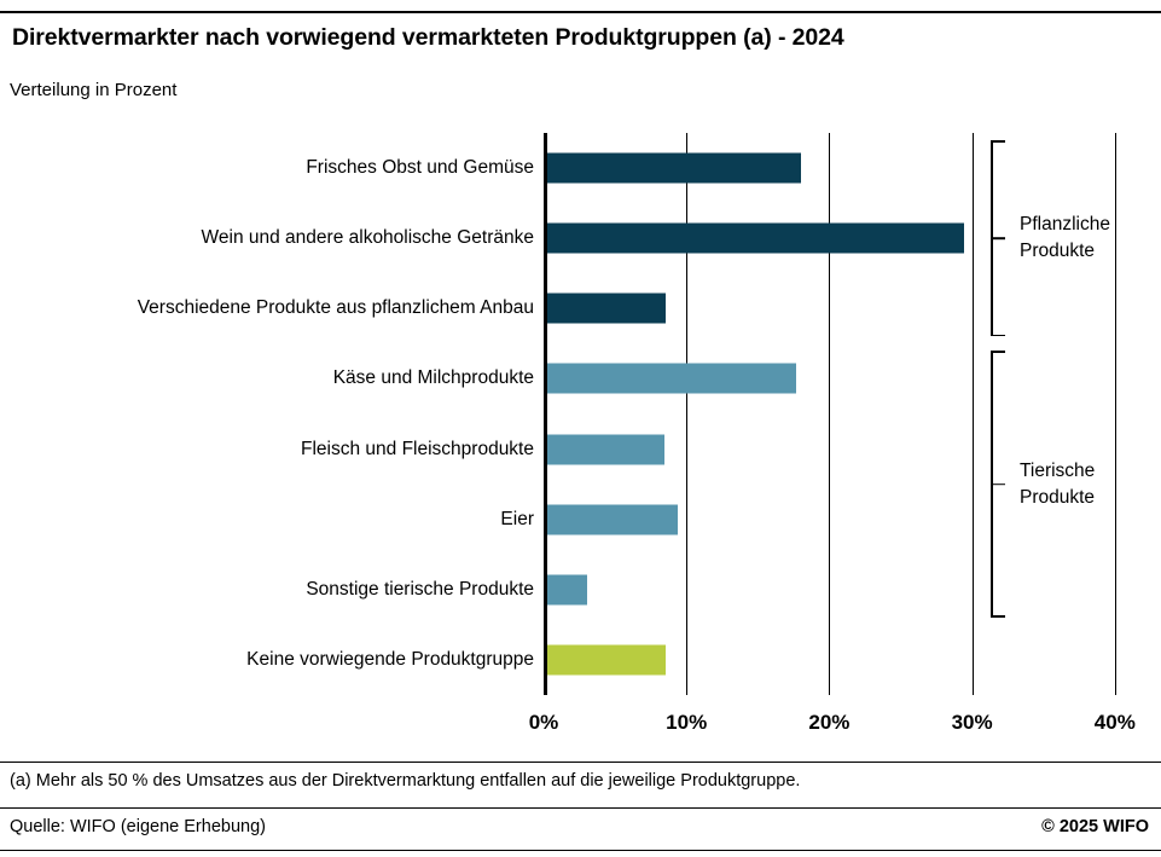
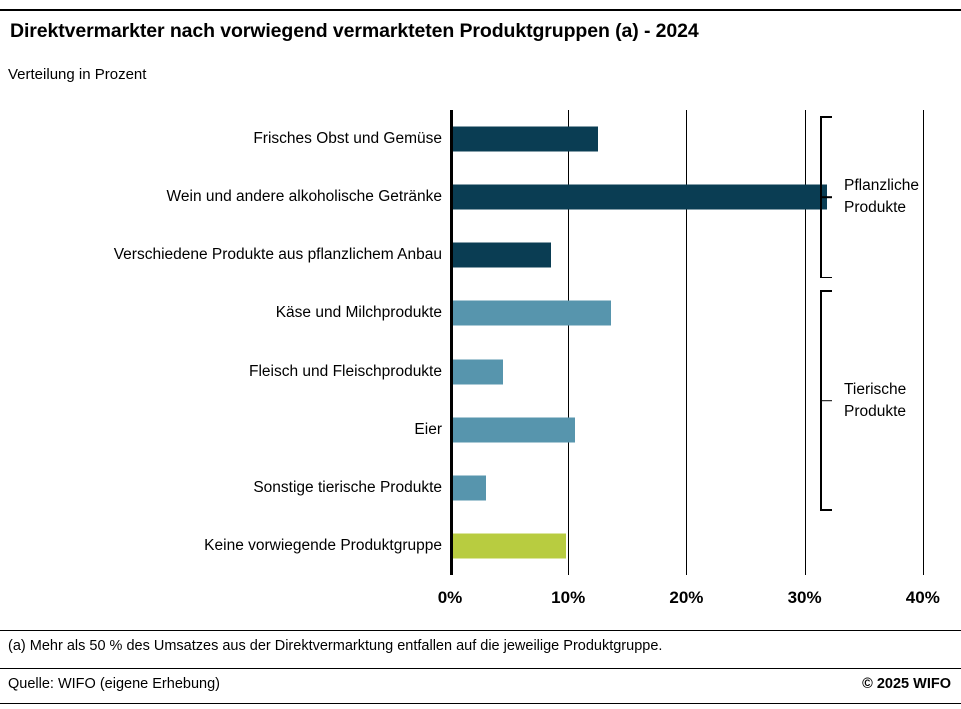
Frisches Obst und Gemüse: 17.8% -> 12.3%
Wein und andere alkoholische Getränke: 29.2% -> 31.6%
Käse und Milchprodukte: 17.4% -> 13.4%
Fleisch und Fleischprodukte: 8.2% -> 4.2%
Eier: 9.1% -> 10.3%
Keine vorwiegende Produktgruppe: 8.3% -> 9.6%
